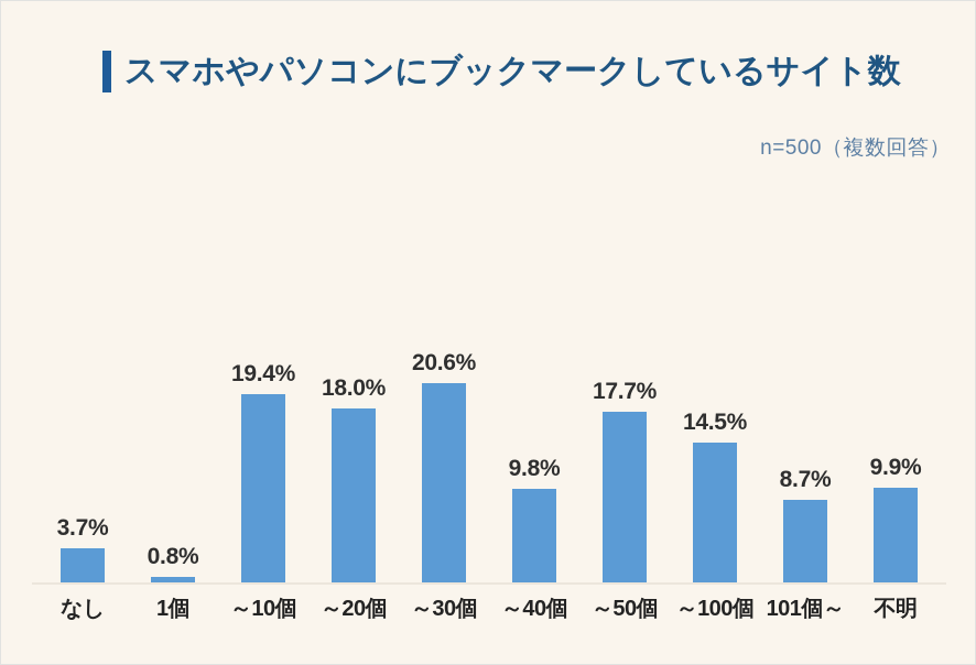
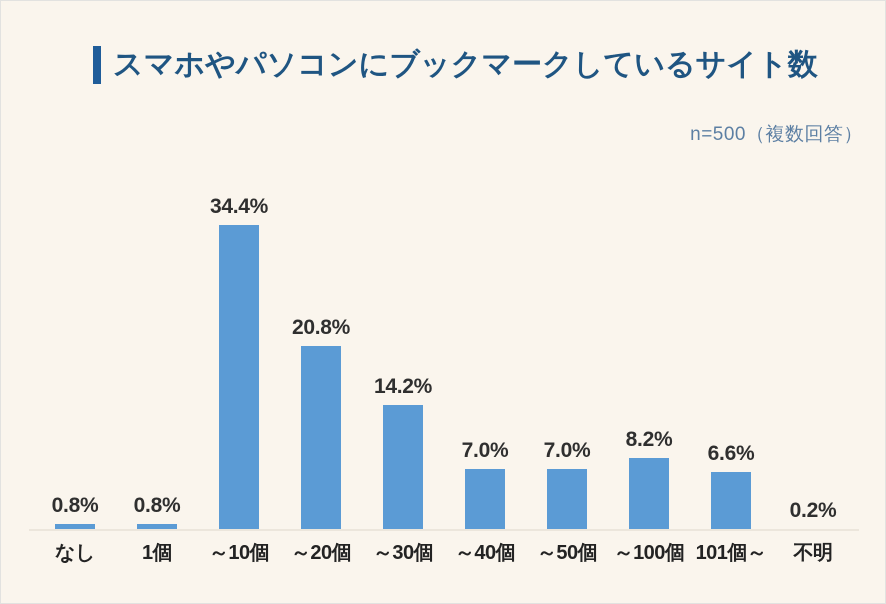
なし: 3.7% -> 0.8%
～10個: 19.4% -> 34.4%
～20個: 18.0% -> 20.8%
～30個: 20.6% -> 14.2%
～40個: 9.8% -> 7.0%
～50個: 17.7% -> 7.0%
～100個: 14.5% -> 8.2%
101個～: 8.7% -> 6.6%
不明: 9.9% -> 0.2%
